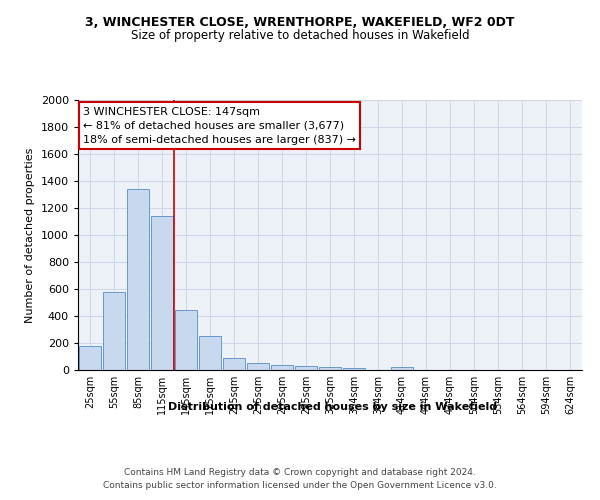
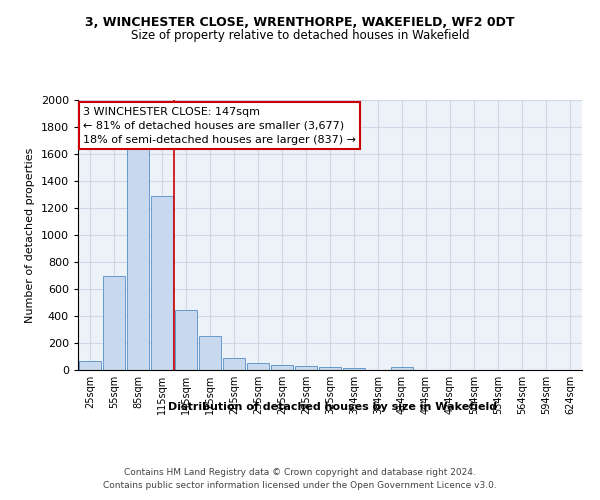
25sqm: 180 -> 60
55sqm: 580 -> 700
85sqm: 1340 -> 1640
115sqm: 1140 -> 1290
